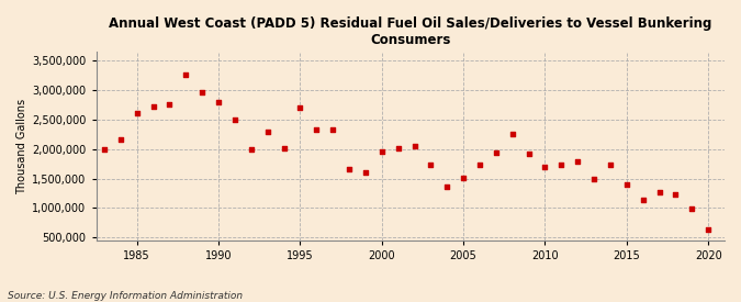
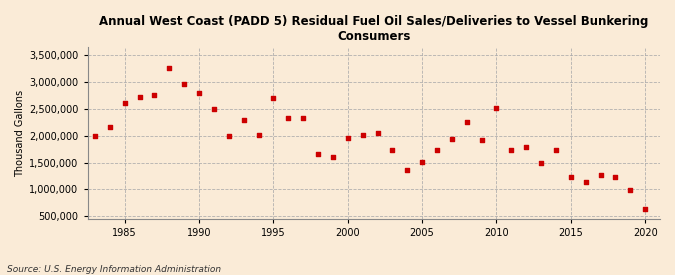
2010: 1,700,000 -> 2,520,000
2015: 1,390,000 -> 1,240,000
